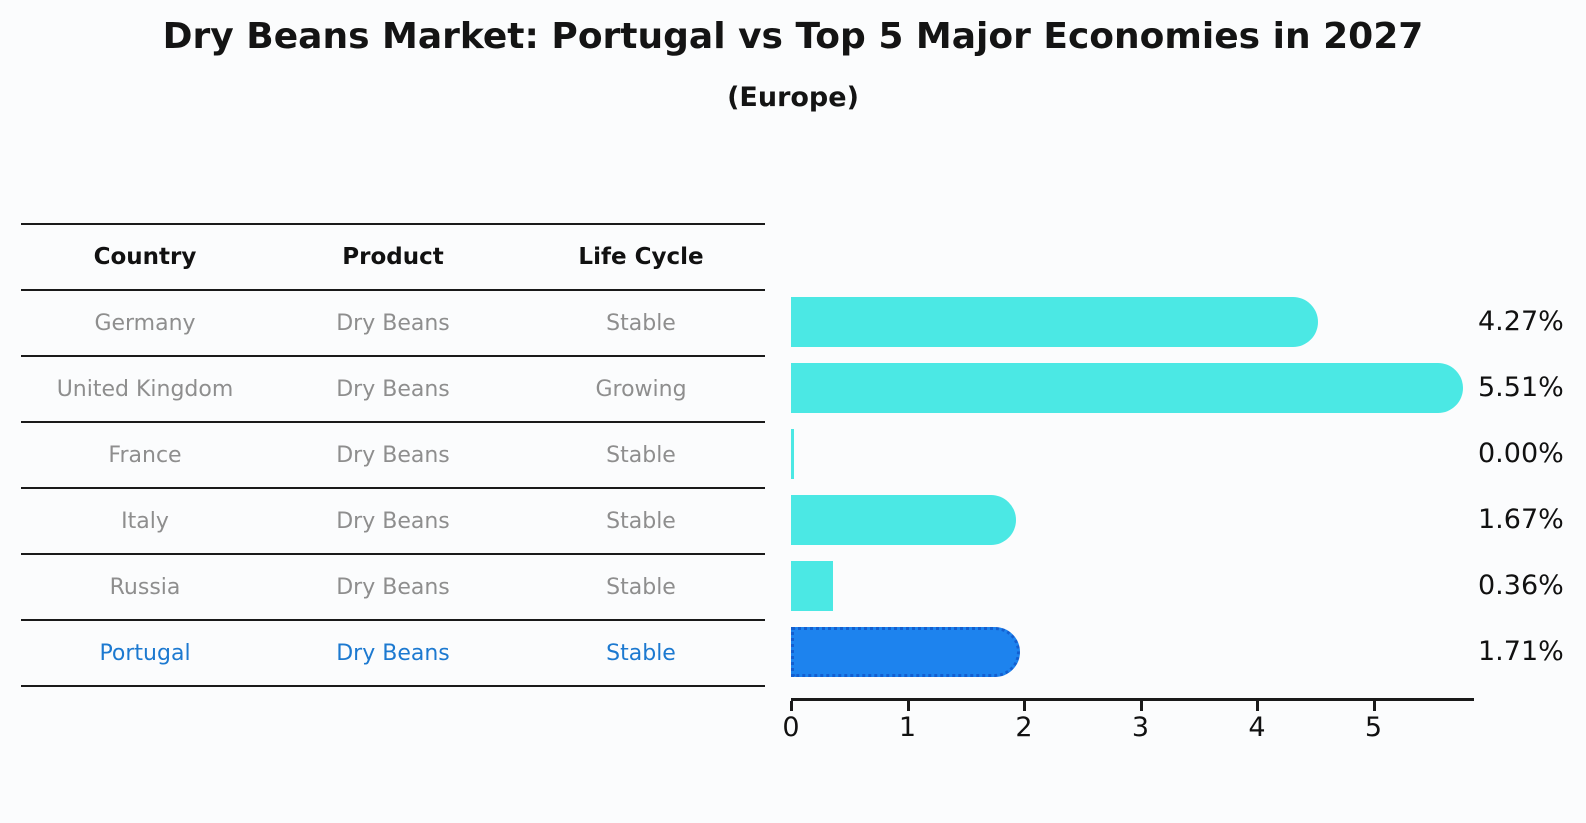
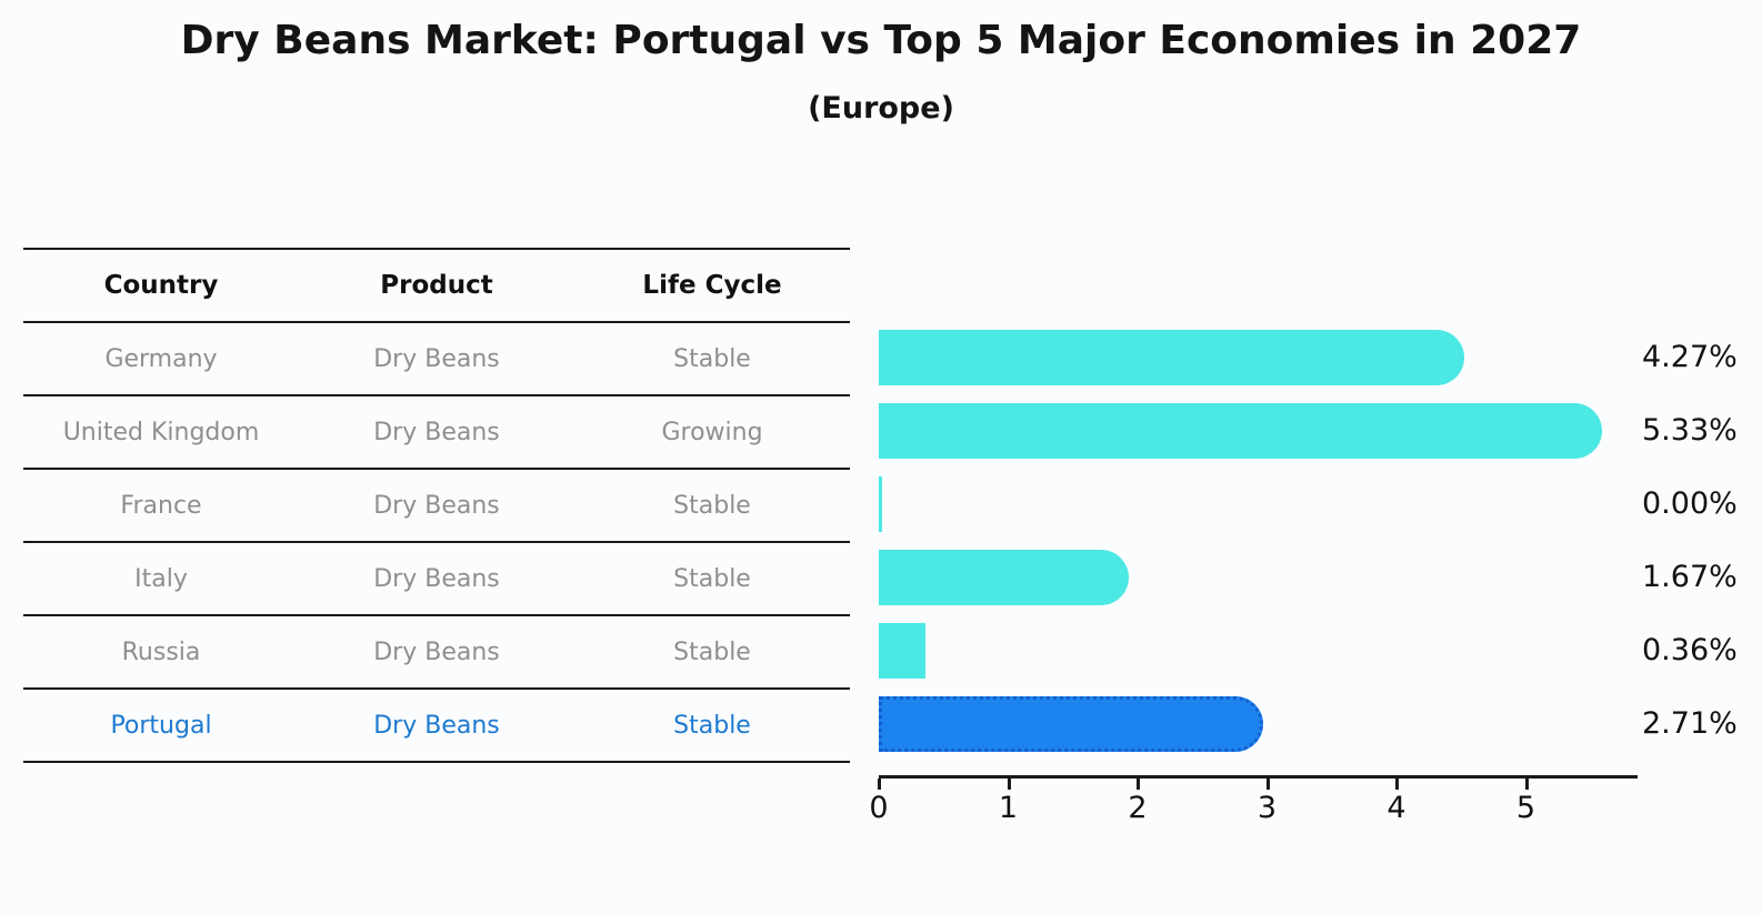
United Kingdom: 5.51% -> 5.33%
Portugal: 1.71% -> 2.71%
